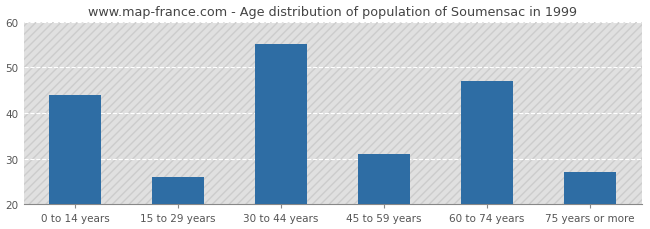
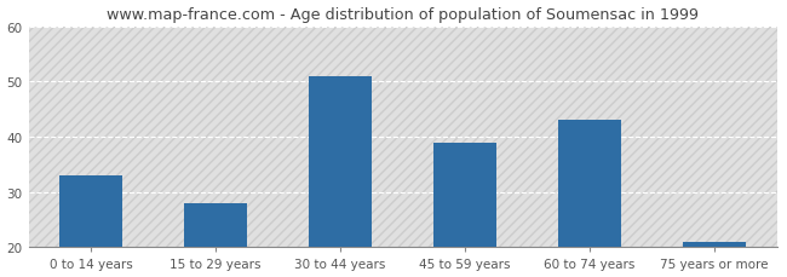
0 to 14 years: 44 -> 33
15 to 29 years: 26 -> 28
30 to 44 years: 55 -> 51
45 to 59 years: 31 -> 39
60 to 74 years: 47 -> 43
75 years or more: 27 -> 21
